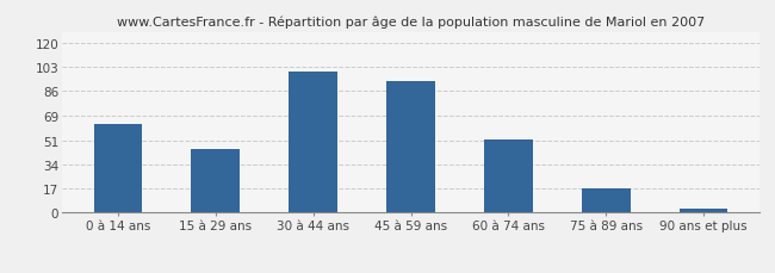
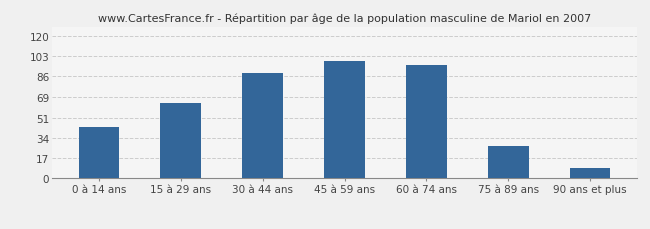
0 à 14 ans: 63 -> 43
15 à 29 ans: 45 -> 64
30 à 44 ans: 100 -> 89
45 à 59 ans: 93 -> 99
60 à 74 ans: 52 -> 96
75 à 89 ans: 17 -> 27
90 ans et plus: 3 -> 9
